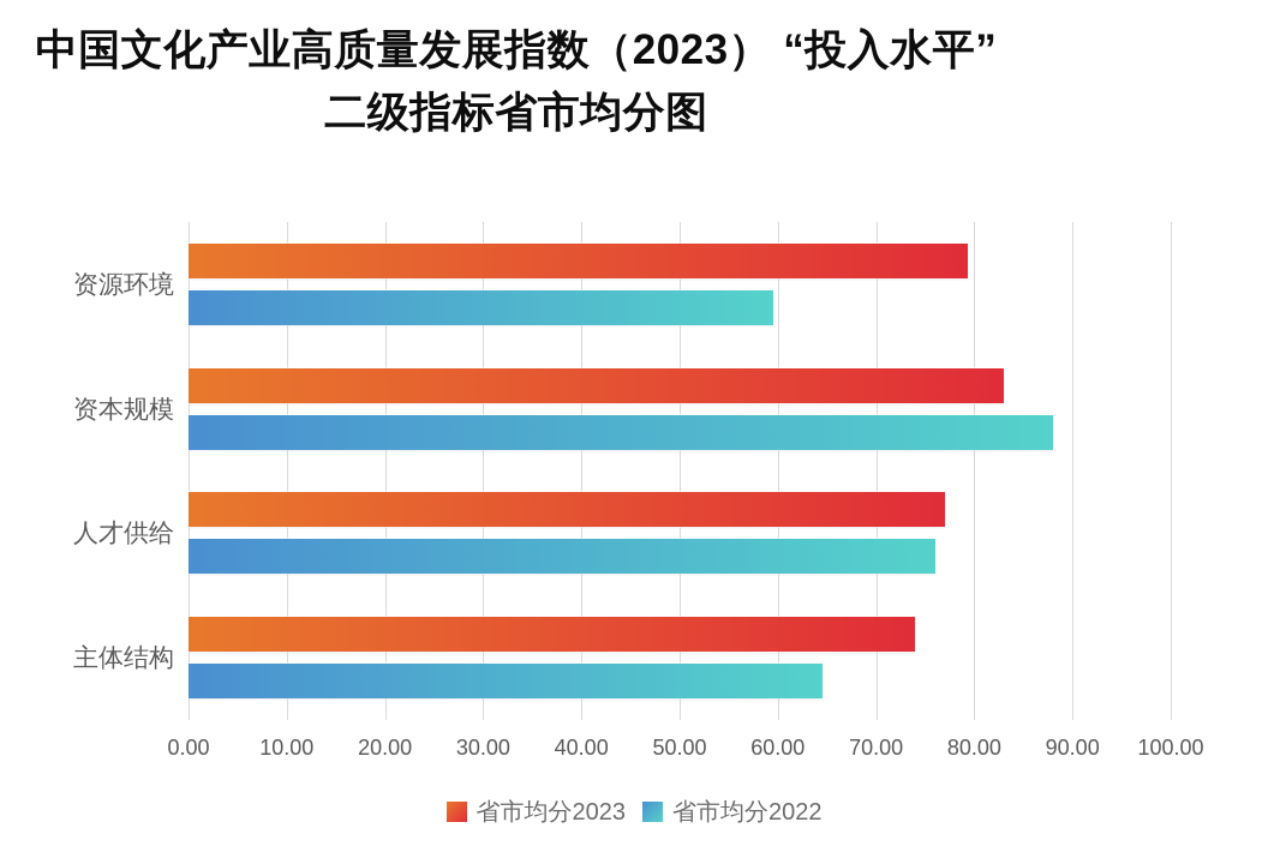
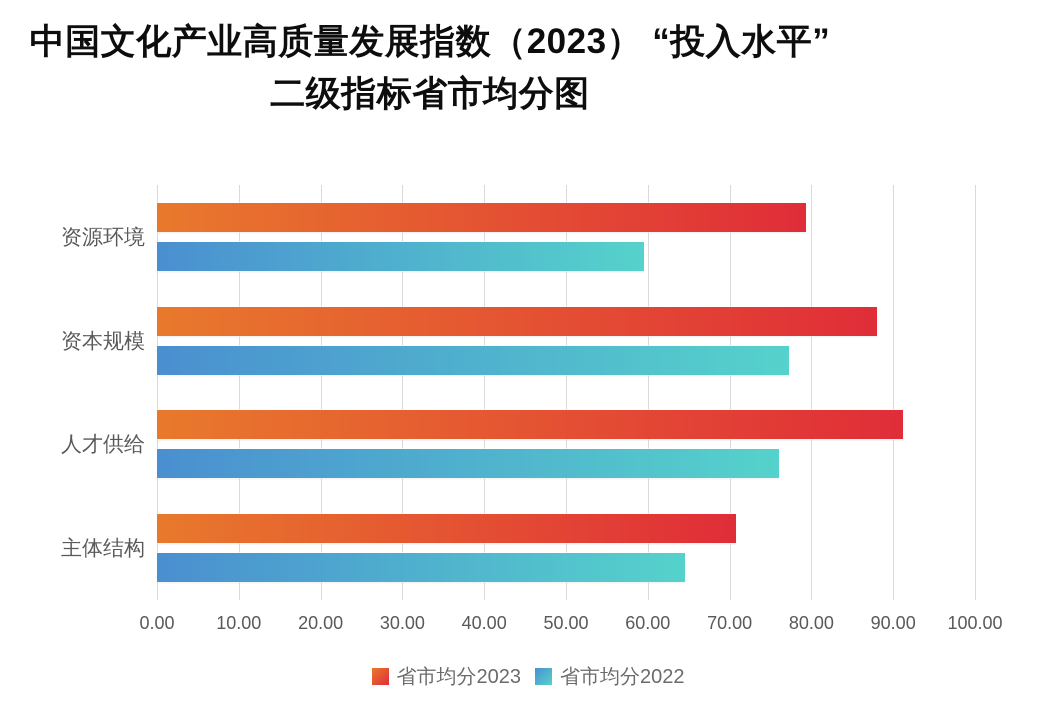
省市均分2023/资本规模: 83 -> 88
省市均分2022/资本规模: 88 -> 77
省市均分2023/人才供给: 77 -> 91
省市均分2023/主体结构: 74 -> 71
